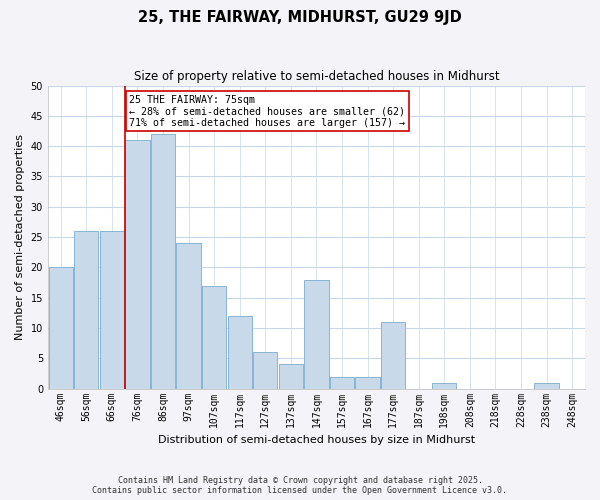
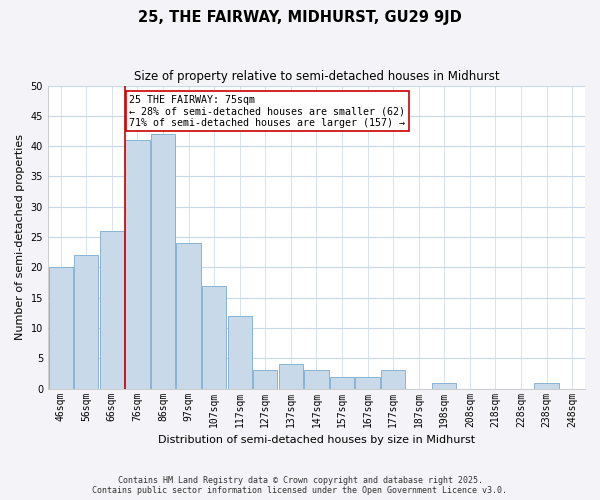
56sqm: 26 -> 22
127sqm: 6 -> 3
147sqm: 18 -> 3
177sqm: 11 -> 3
